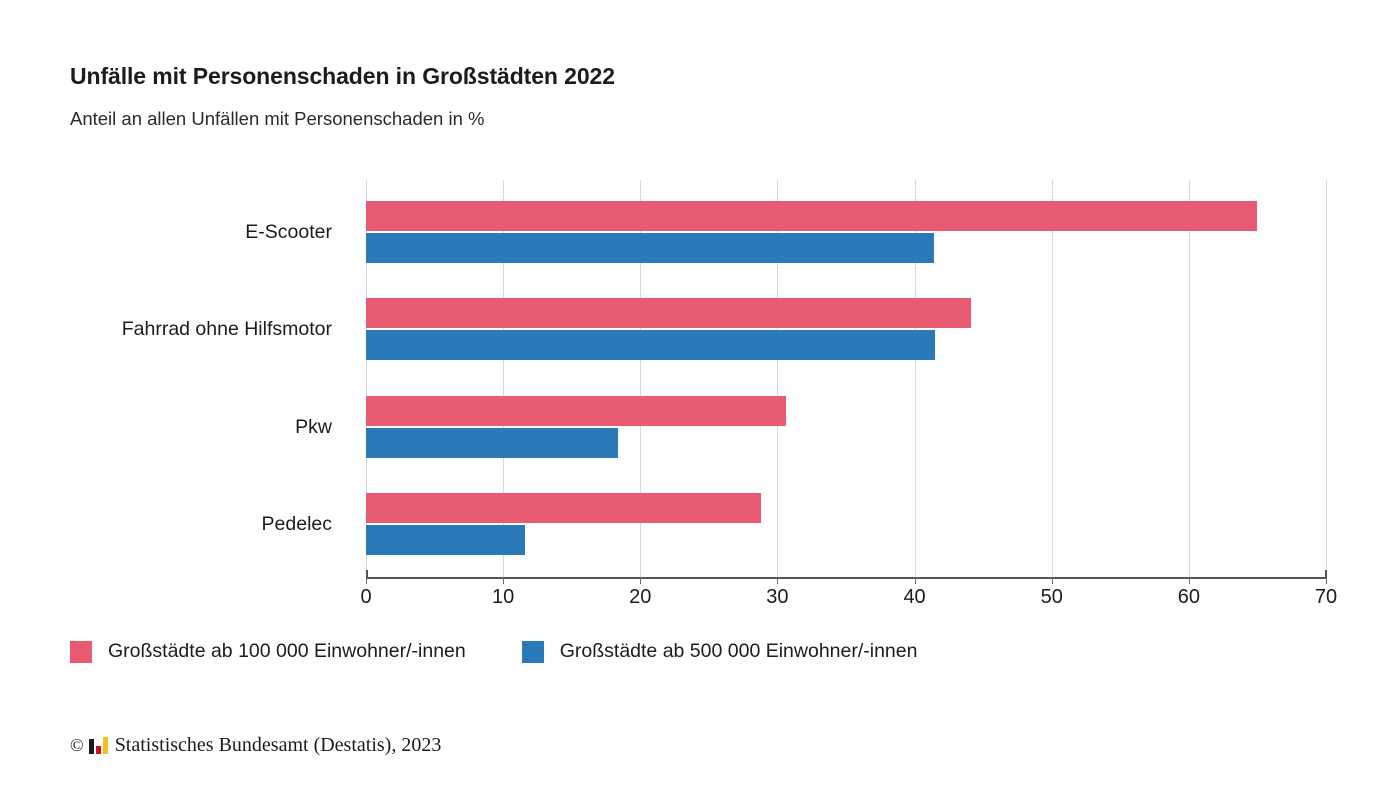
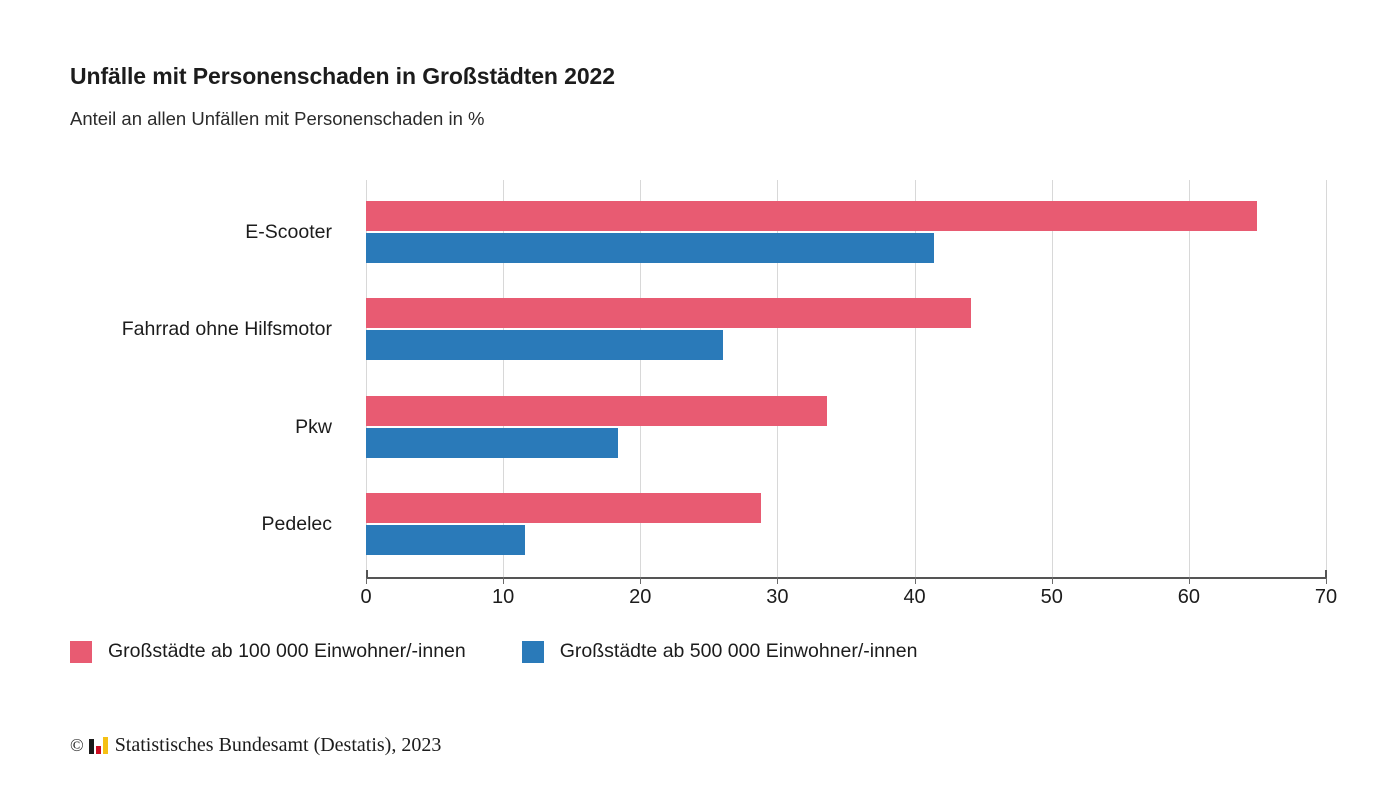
Großstädte ab 500 000 Einwohner/-innen/Fahrrad ohne Hilfsmotor: 41.5 -> 26.0
Großstädte ab 100 000 Einwohner/-innen/Pkw: 30.6 -> 33.6
